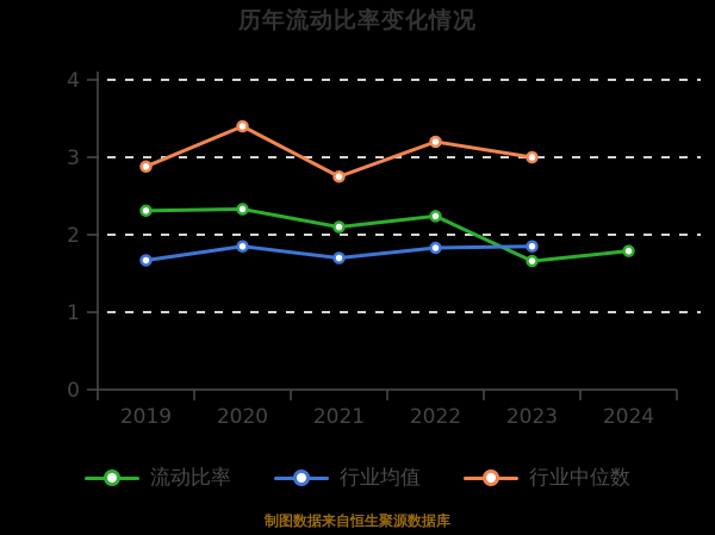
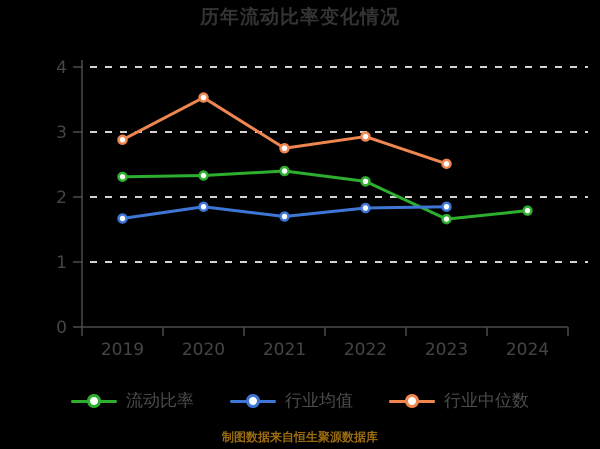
行业中位数/2020: 3.4 -> 3.5
流动比率/2021: 2.1 -> 2.4
行业中位数/2022: 3.2 -> 2.9
行业中位数/2023: 3.0 -> 2.5
